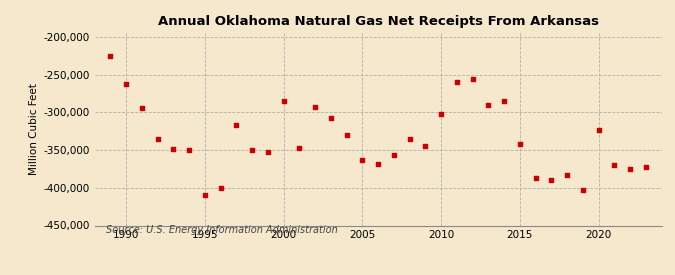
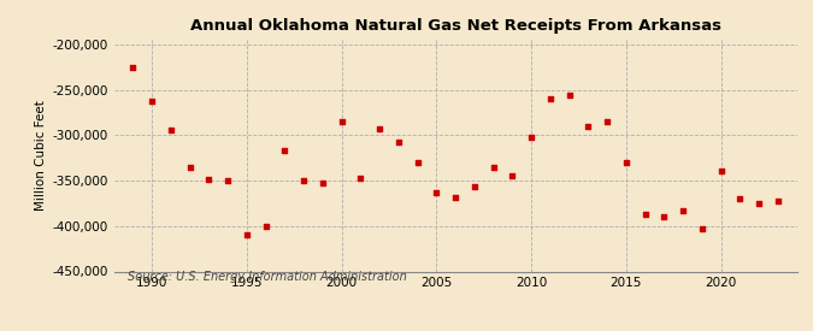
2015: -342,000 -> -330,000
2020: -324,000 -> -340,000
